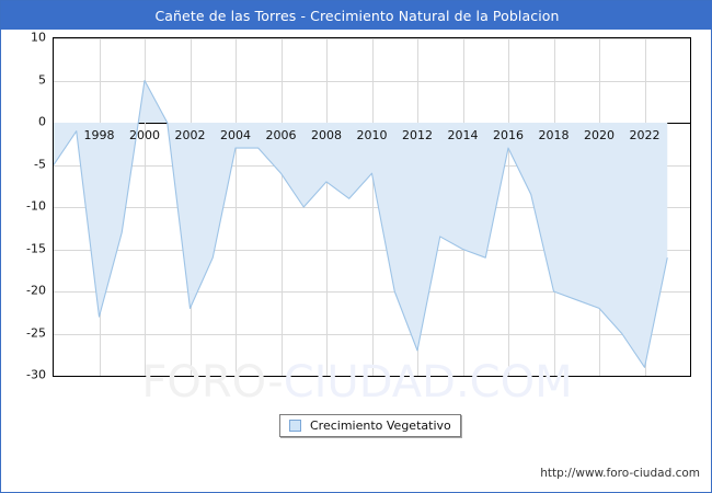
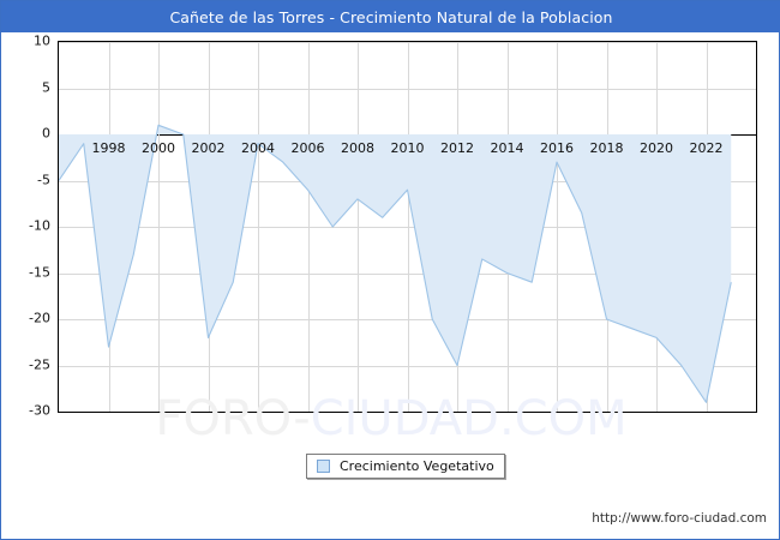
2000: 5 -> 1
2004: -3 -> -1
2012: -27 -> -25
